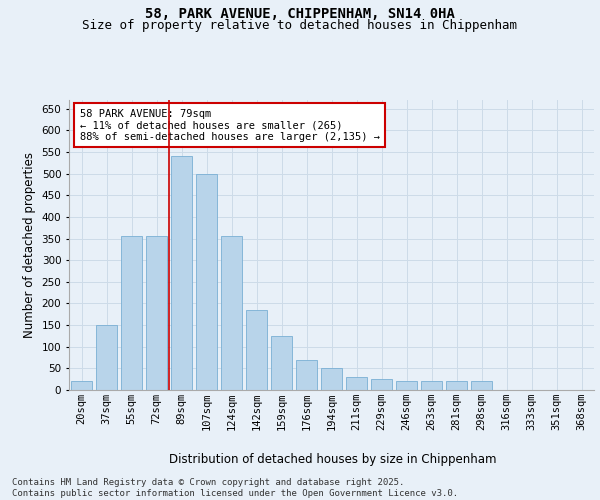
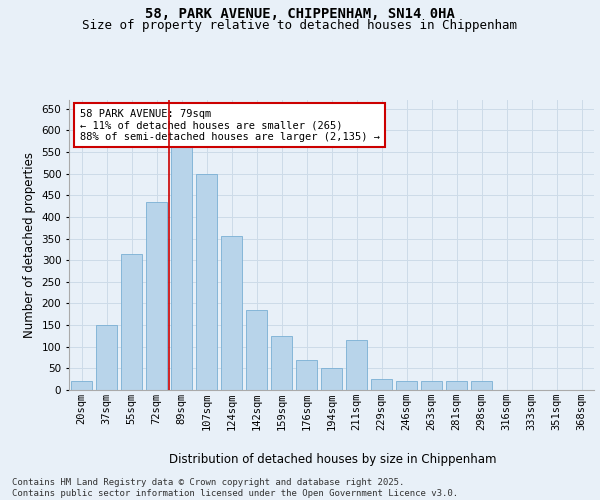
55sqm: 355 -> 315
72sqm: 355 -> 435
89sqm: 540 -> 565
211sqm: 30 -> 115
